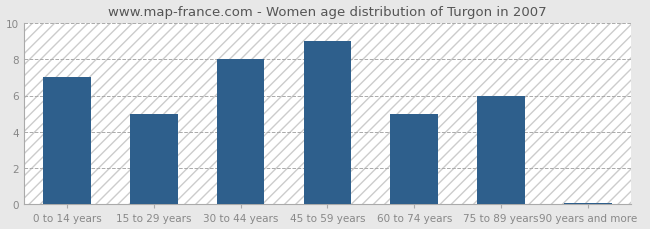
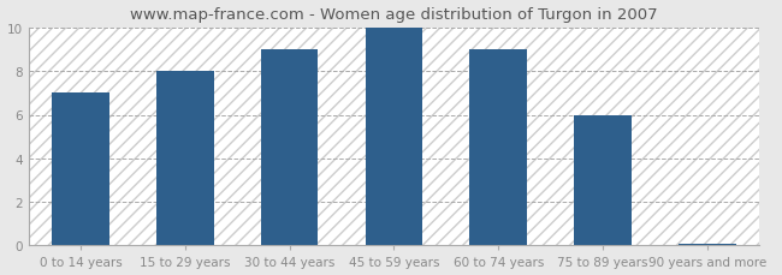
15 to 29 years: 5.0 -> 8.0
30 to 44 years: 8.0 -> 9.0
45 to 59 years: 9.0 -> 10.0
60 to 74 years: 5.0 -> 9.0
